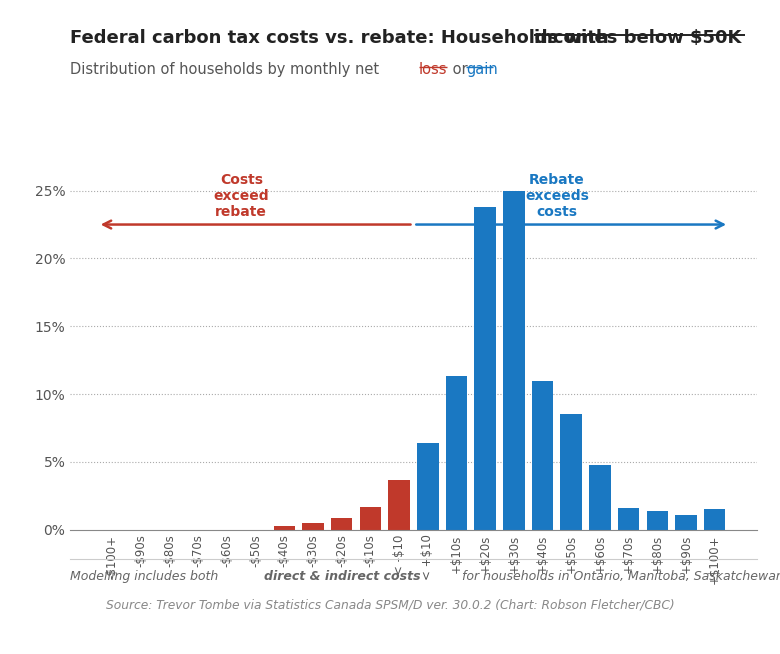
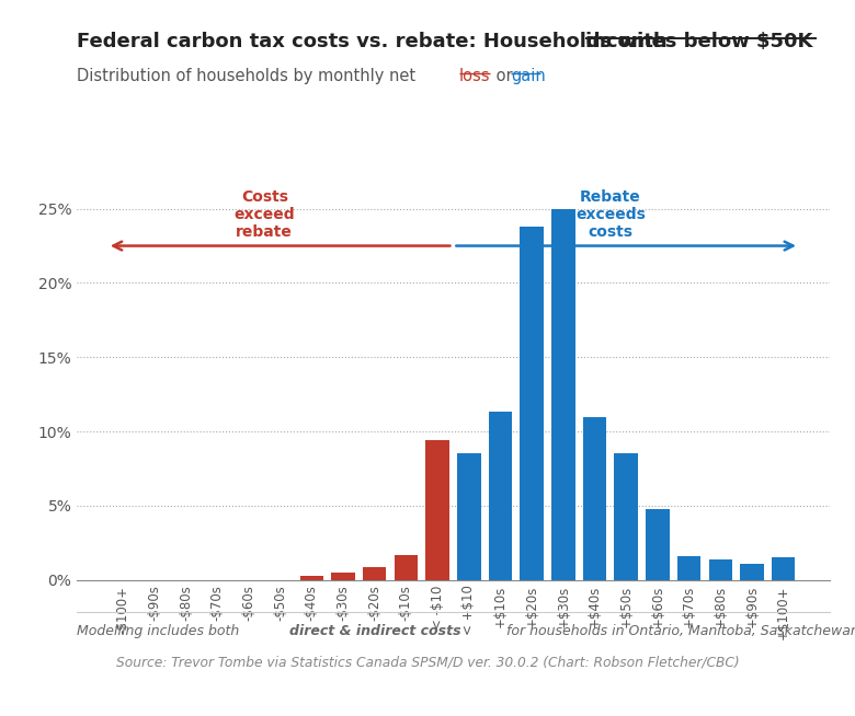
< -$10: 3.7% -> 9.4%
< +$10: 6.4% -> 8.5%
